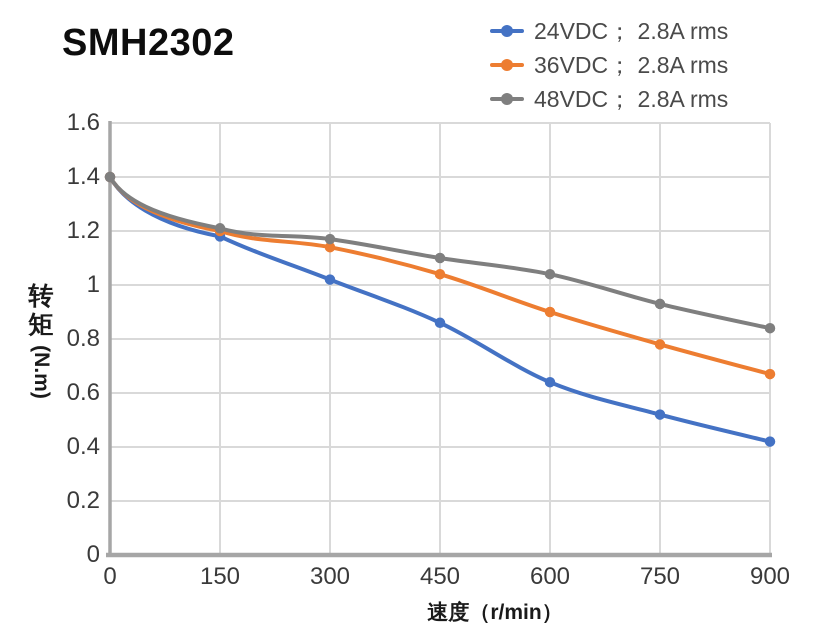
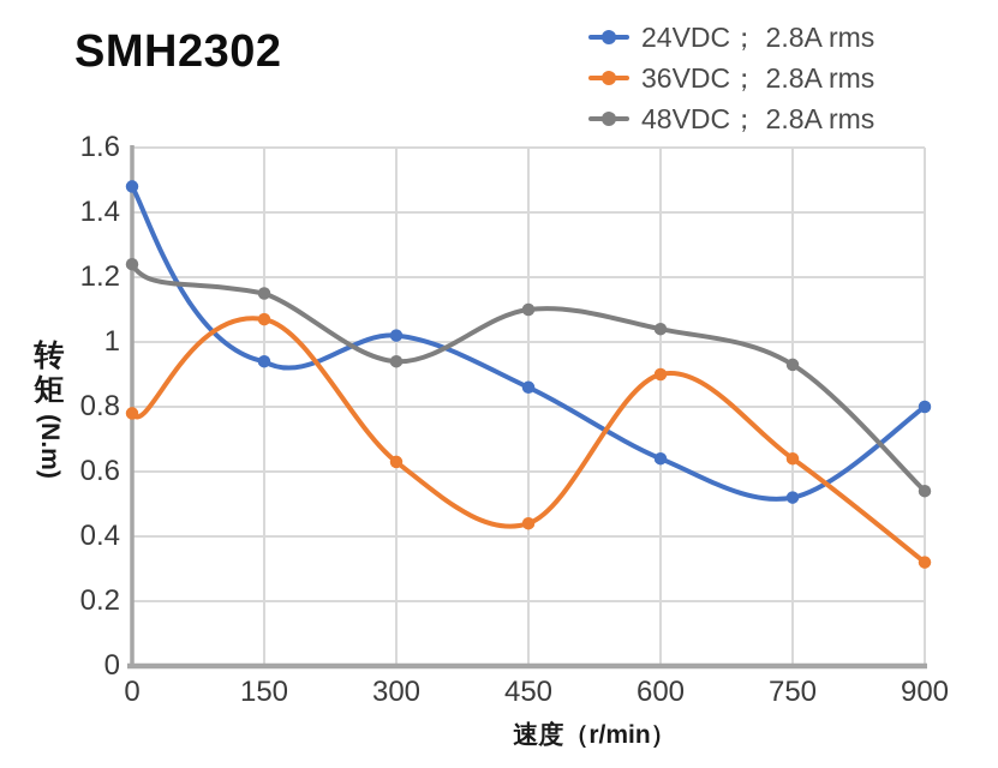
24VDC； 2.8A rms/0: 1.40 -> 1.48
36VDC； 2.8A rms/0: 1.40 -> 0.78
48VDC； 2.8A rms/0: 1.40 -> 1.24
24VDC； 2.8A rms/150: 1.18 -> 0.94
36VDC； 2.8A rms/150: 1.20 -> 1.07
48VDC； 2.8A rms/150: 1.21 -> 1.15
36VDC； 2.8A rms/300: 1.14 -> 0.63
48VDC； 2.8A rms/300: 1.17 -> 0.94
36VDC； 2.8A rms/450: 1.04 -> 0.44
36VDC； 2.8A rms/750: 0.78 -> 0.64
24VDC； 2.8A rms/900: 0.42 -> 0.80
36VDC； 2.8A rms/900: 0.67 -> 0.32
48VDC； 2.8A rms/900: 0.84 -> 0.54
